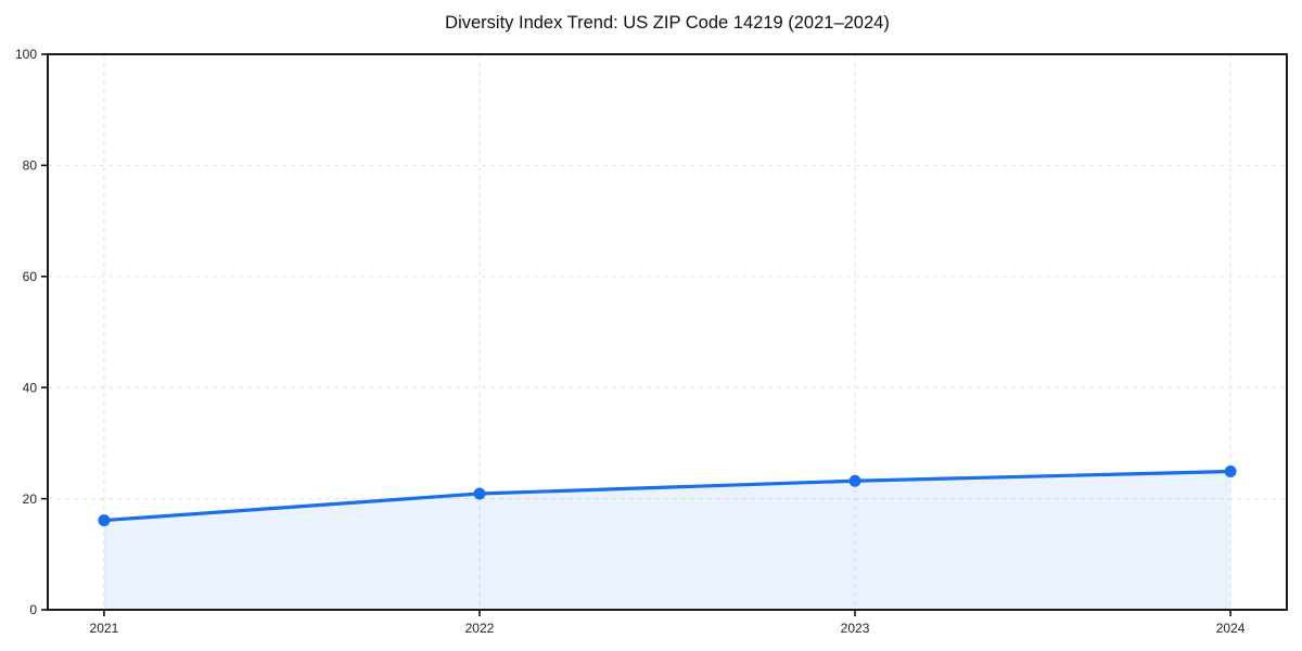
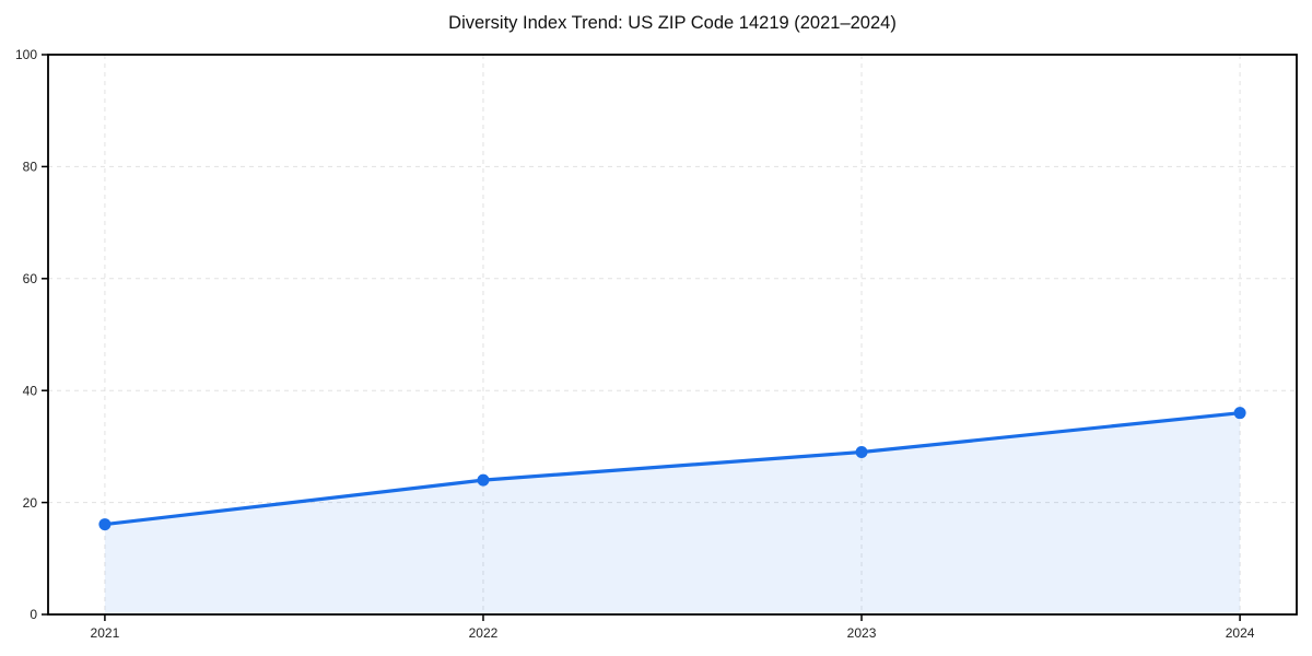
2022: 21 -> 24
2023: 23 -> 29
2024: 25 -> 36
